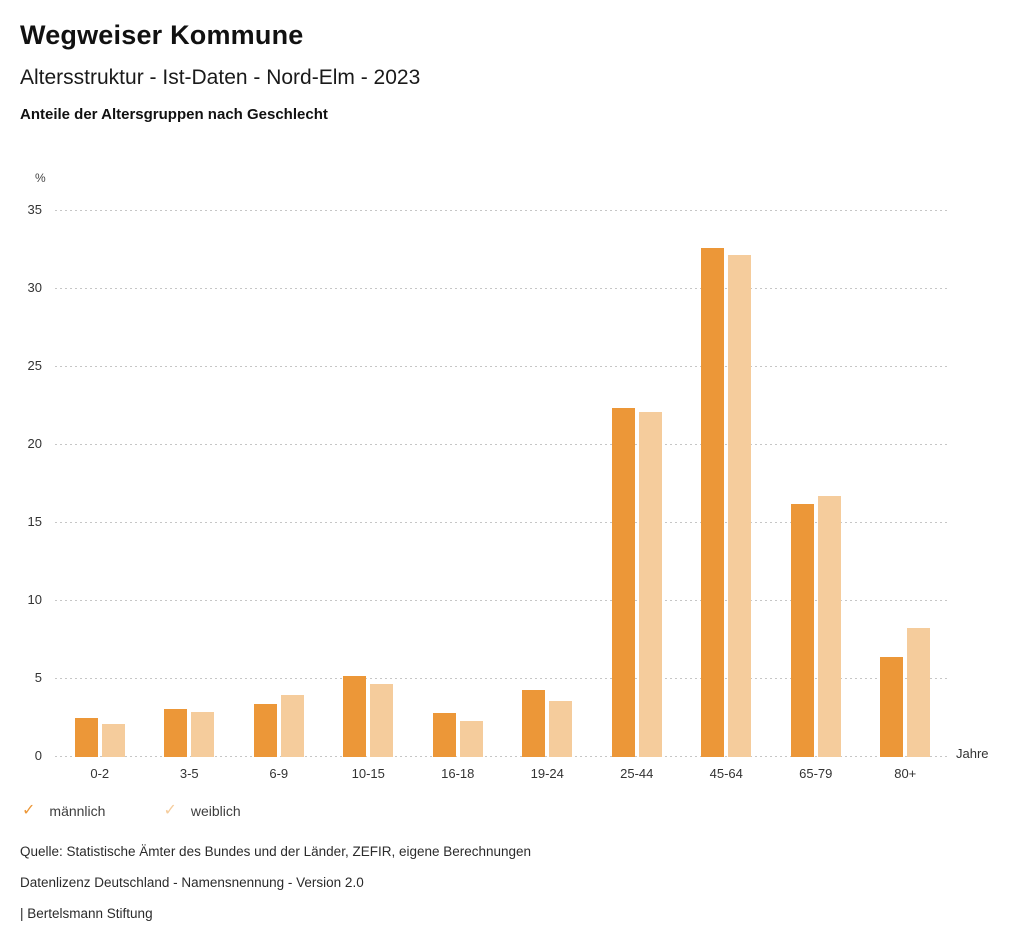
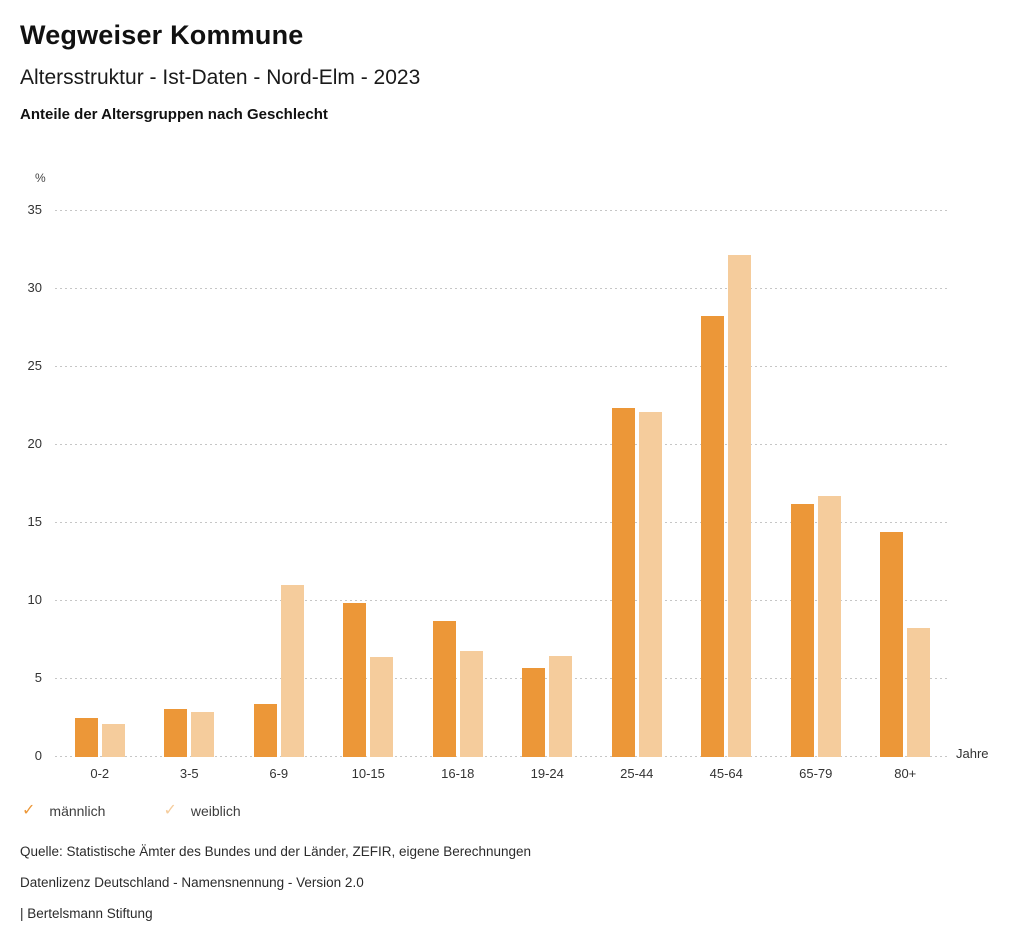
weiblich/6-9: 4.0 -> 11.0
männlich/10-15: 5.2 -> 9.9
weiblich/10-15: 4.7 -> 6.4
männlich/16-18: 2.8 -> 8.7
weiblich/16-18: 2.3 -> 6.8
männlich/19-24: 4.3 -> 5.7
weiblich/19-24: 3.6 -> 6.5
männlich/45-64: 32.6 -> 28.3
männlich/80+: 6.4 -> 14.4
